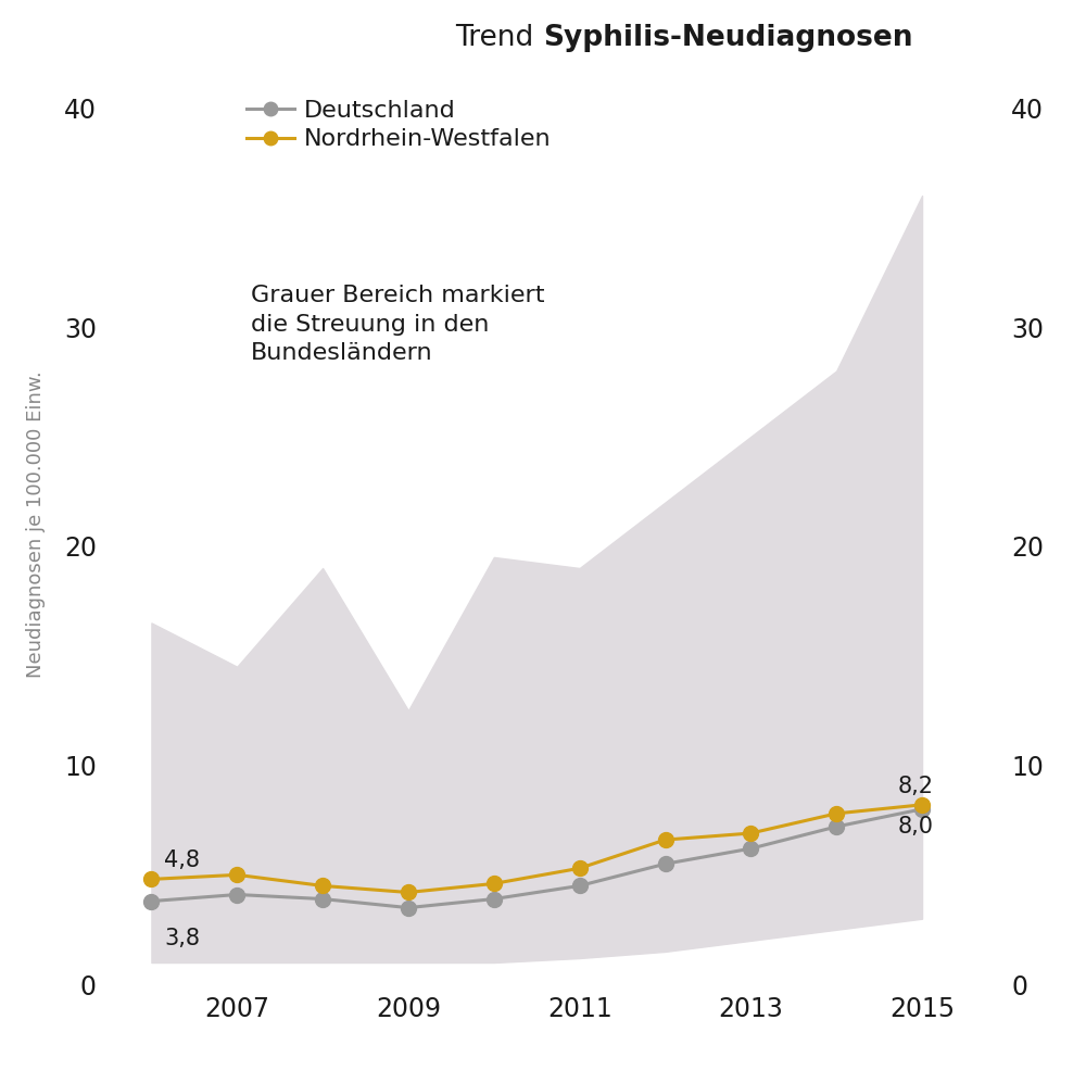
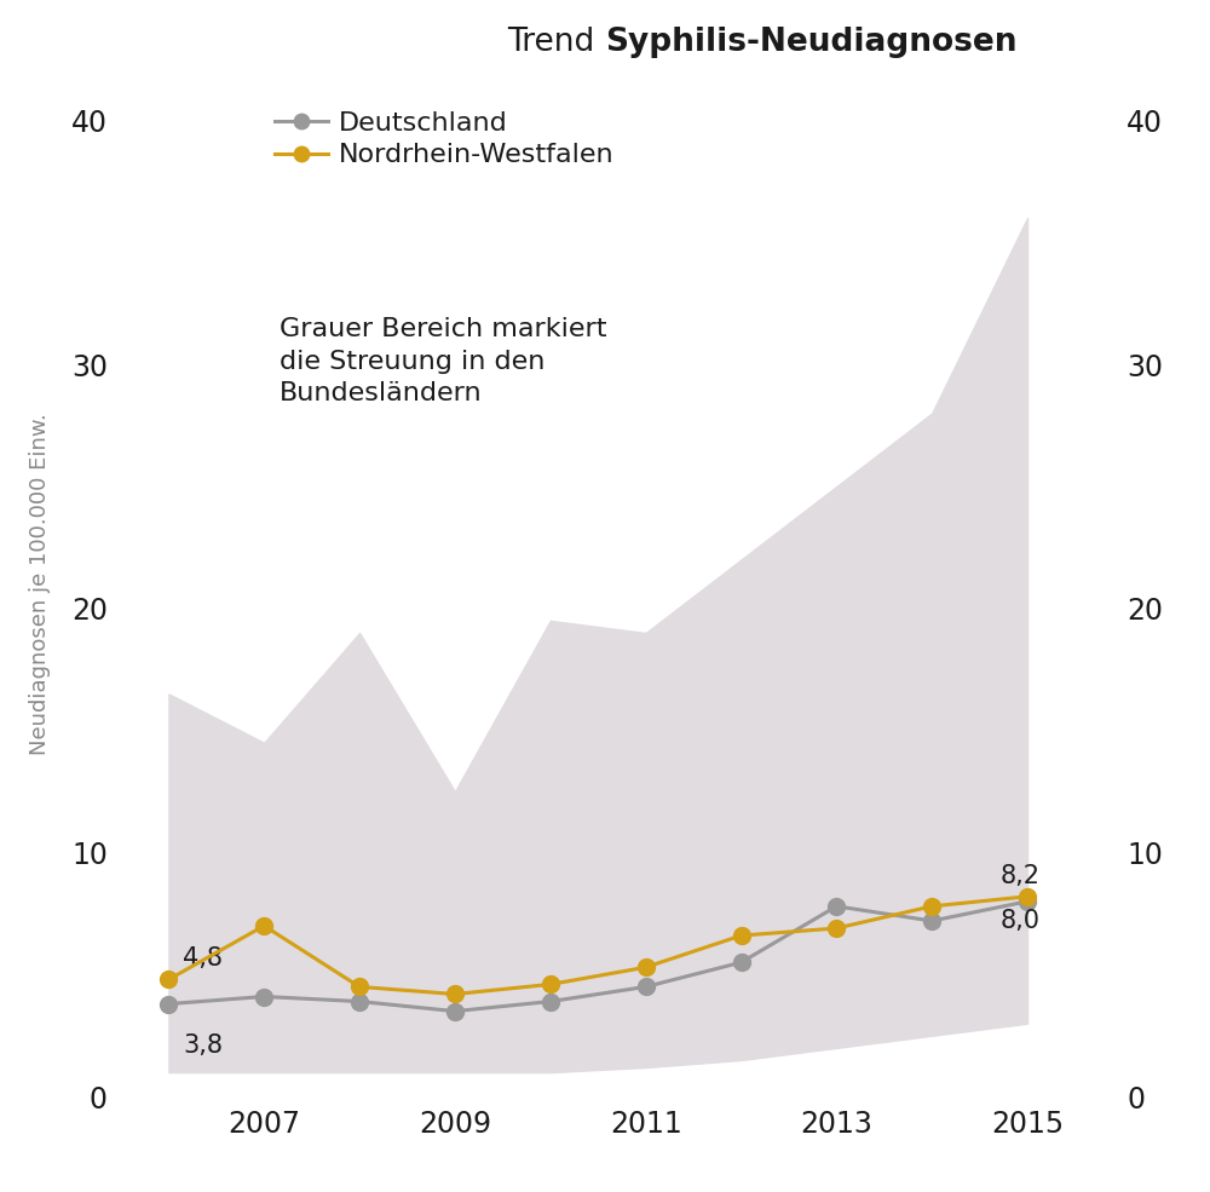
Nordrhein-Westfalen/2007: 5.0 -> 7.0
Deutschland/2013: 6.2 -> 7.8
